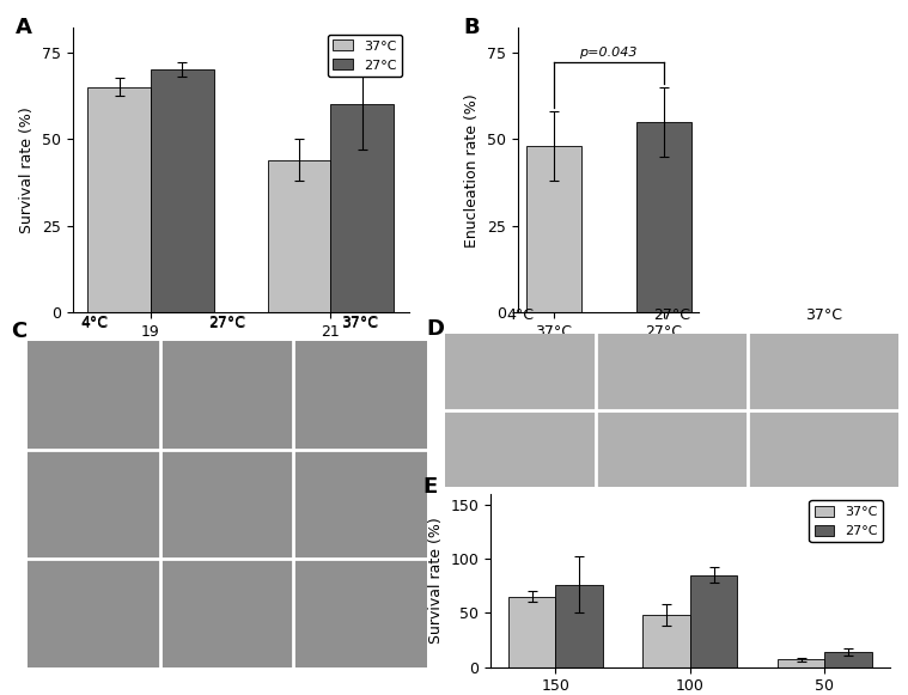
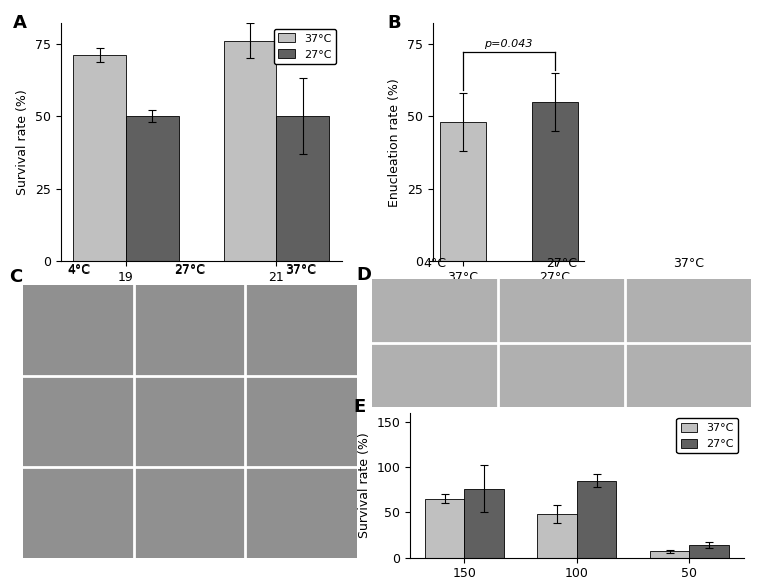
37°C/19: 65 -> 71
27°C/19: 70 -> 50
37°C/21: 44 -> 76
27°C/21: 60 -> 50
